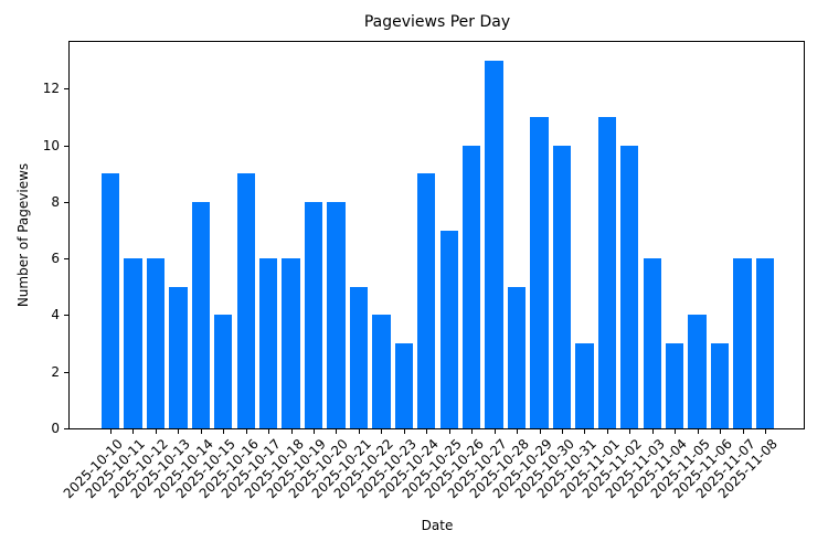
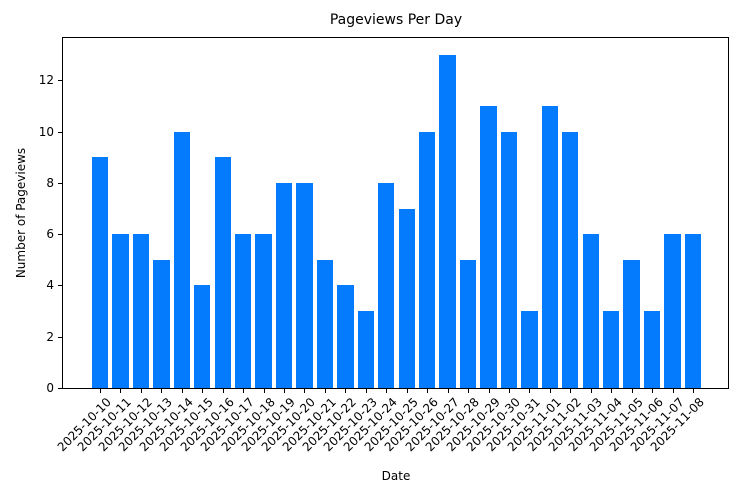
2025-10-14: 8 -> 10
2025-10-24: 9 -> 8
2025-11-05: 4 -> 5
